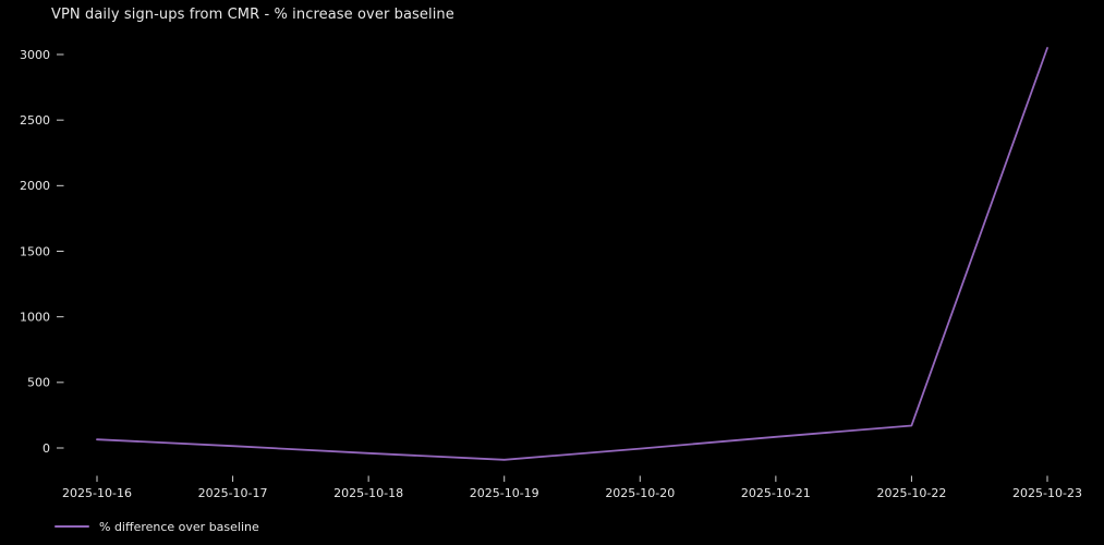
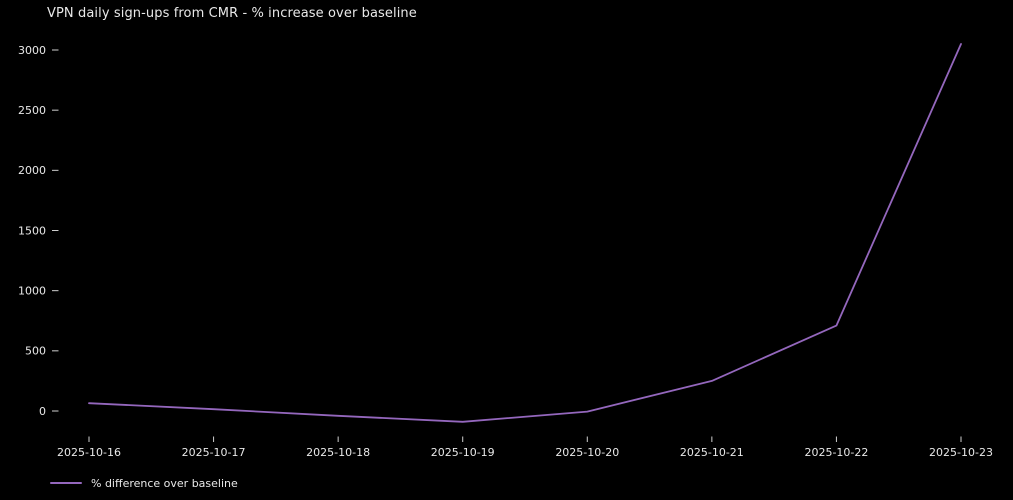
2025-10-21: 80 -> 250
2025-10-22: 170 -> 710
